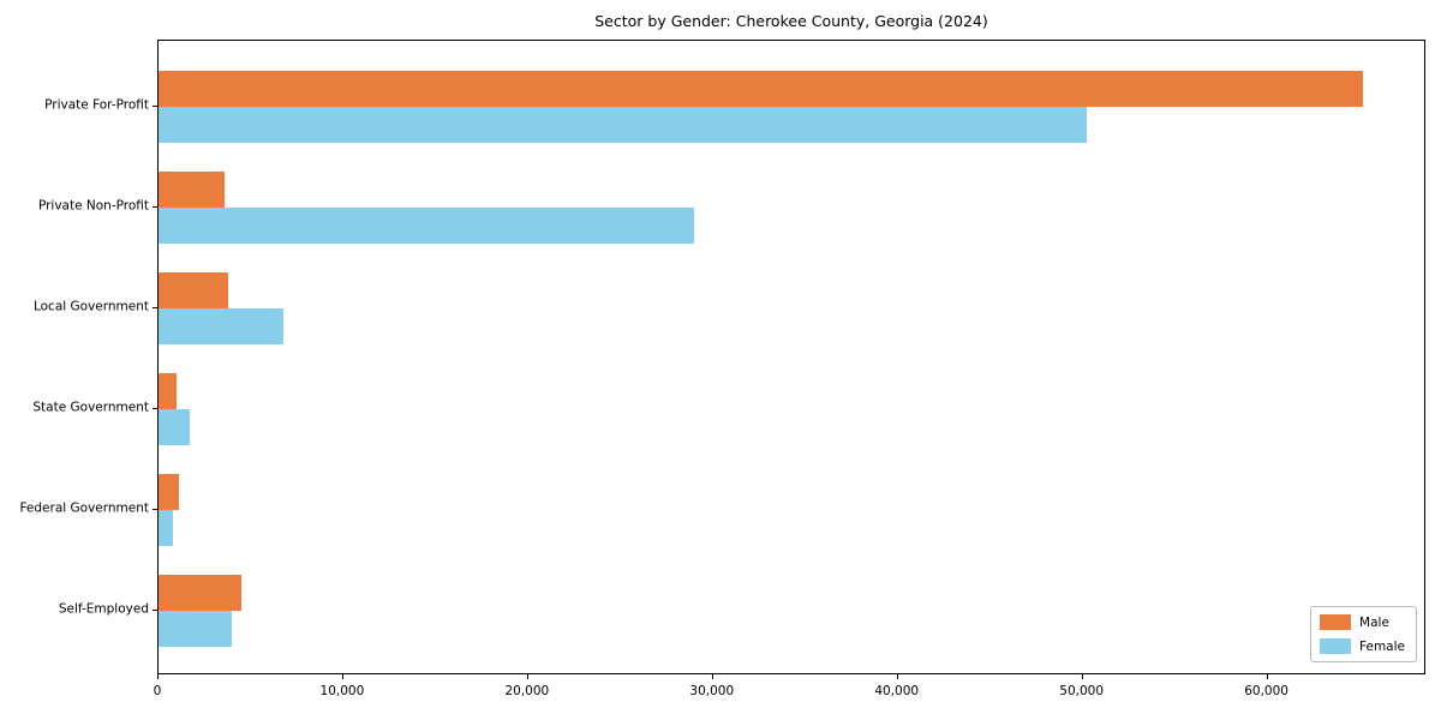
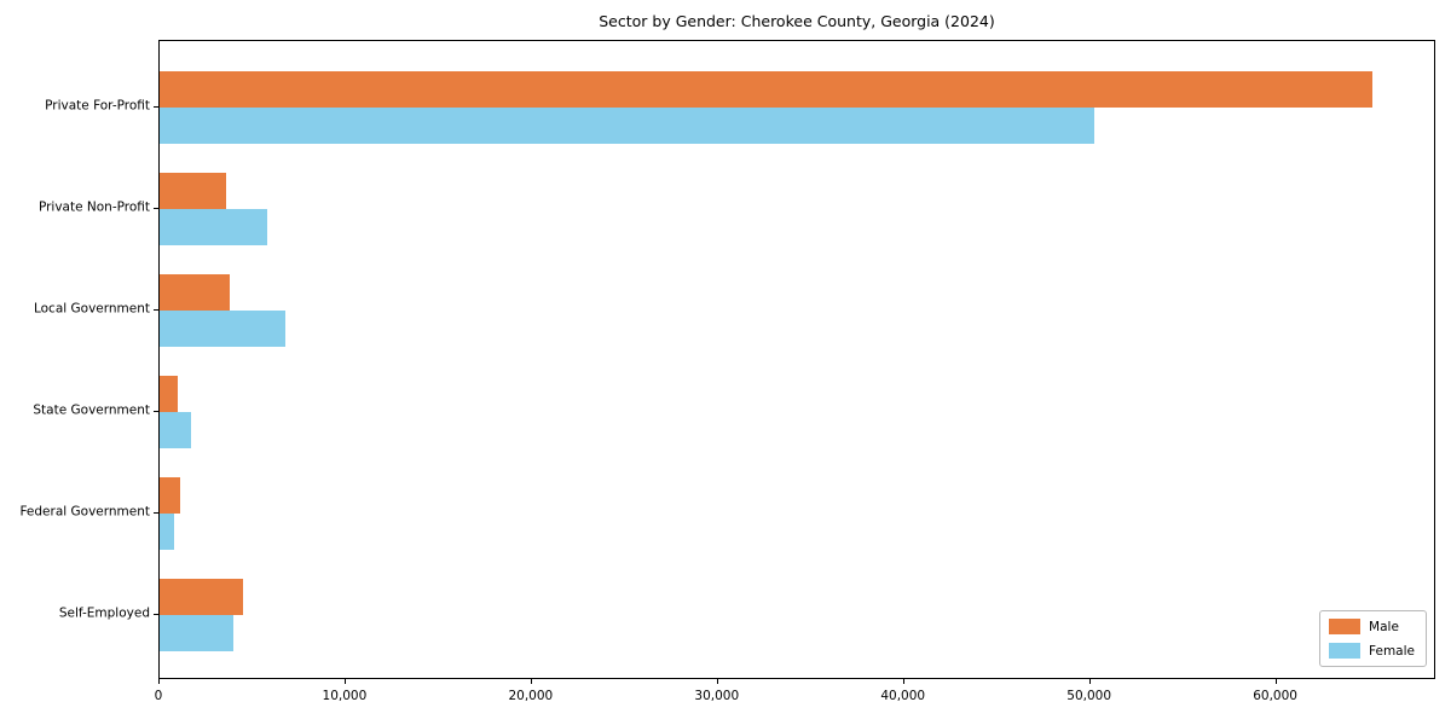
Female/Private Non-Profit: 29000 -> 5800
